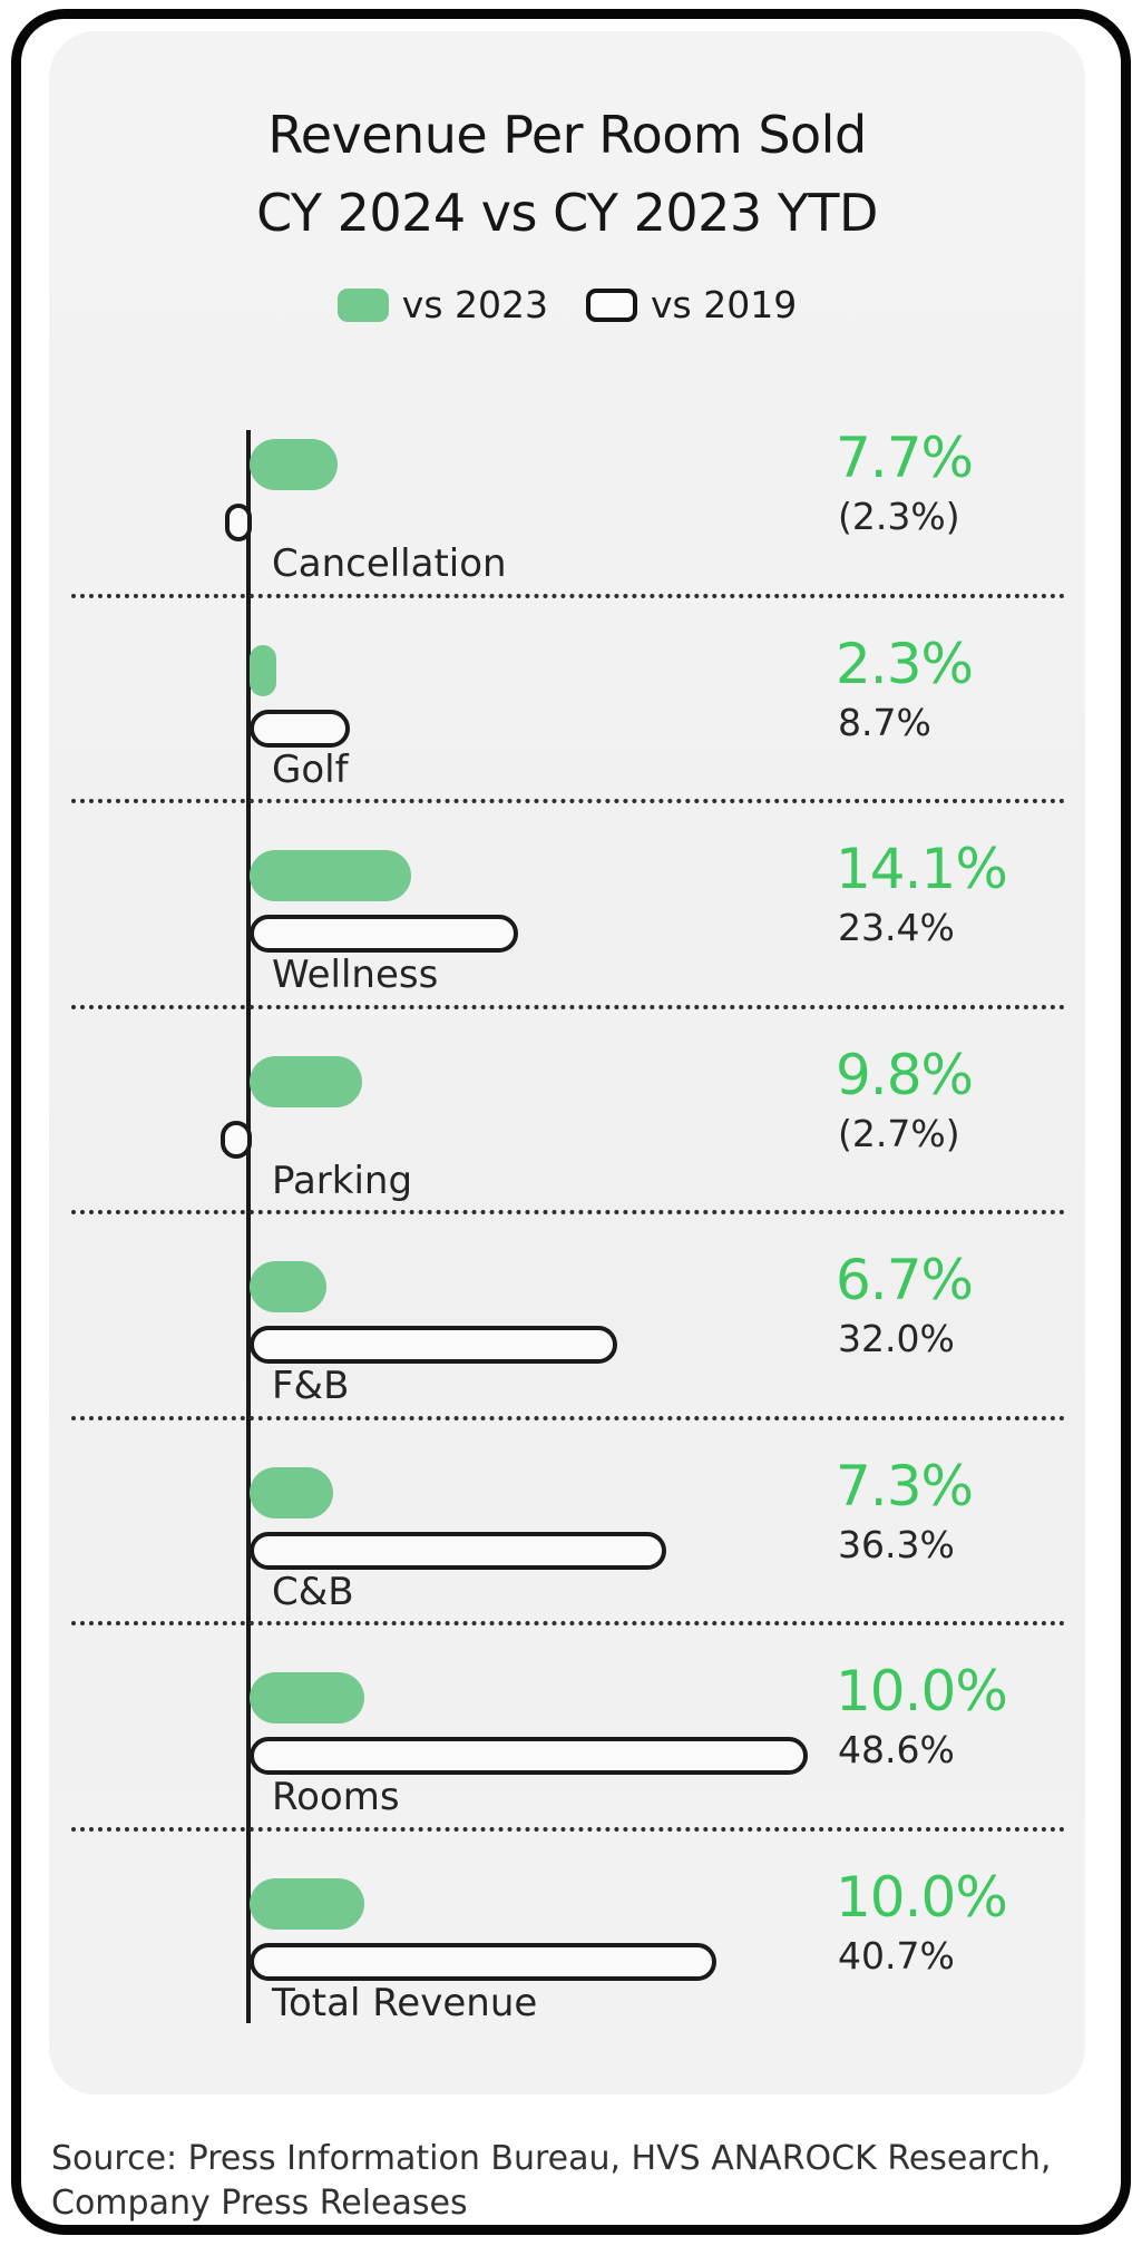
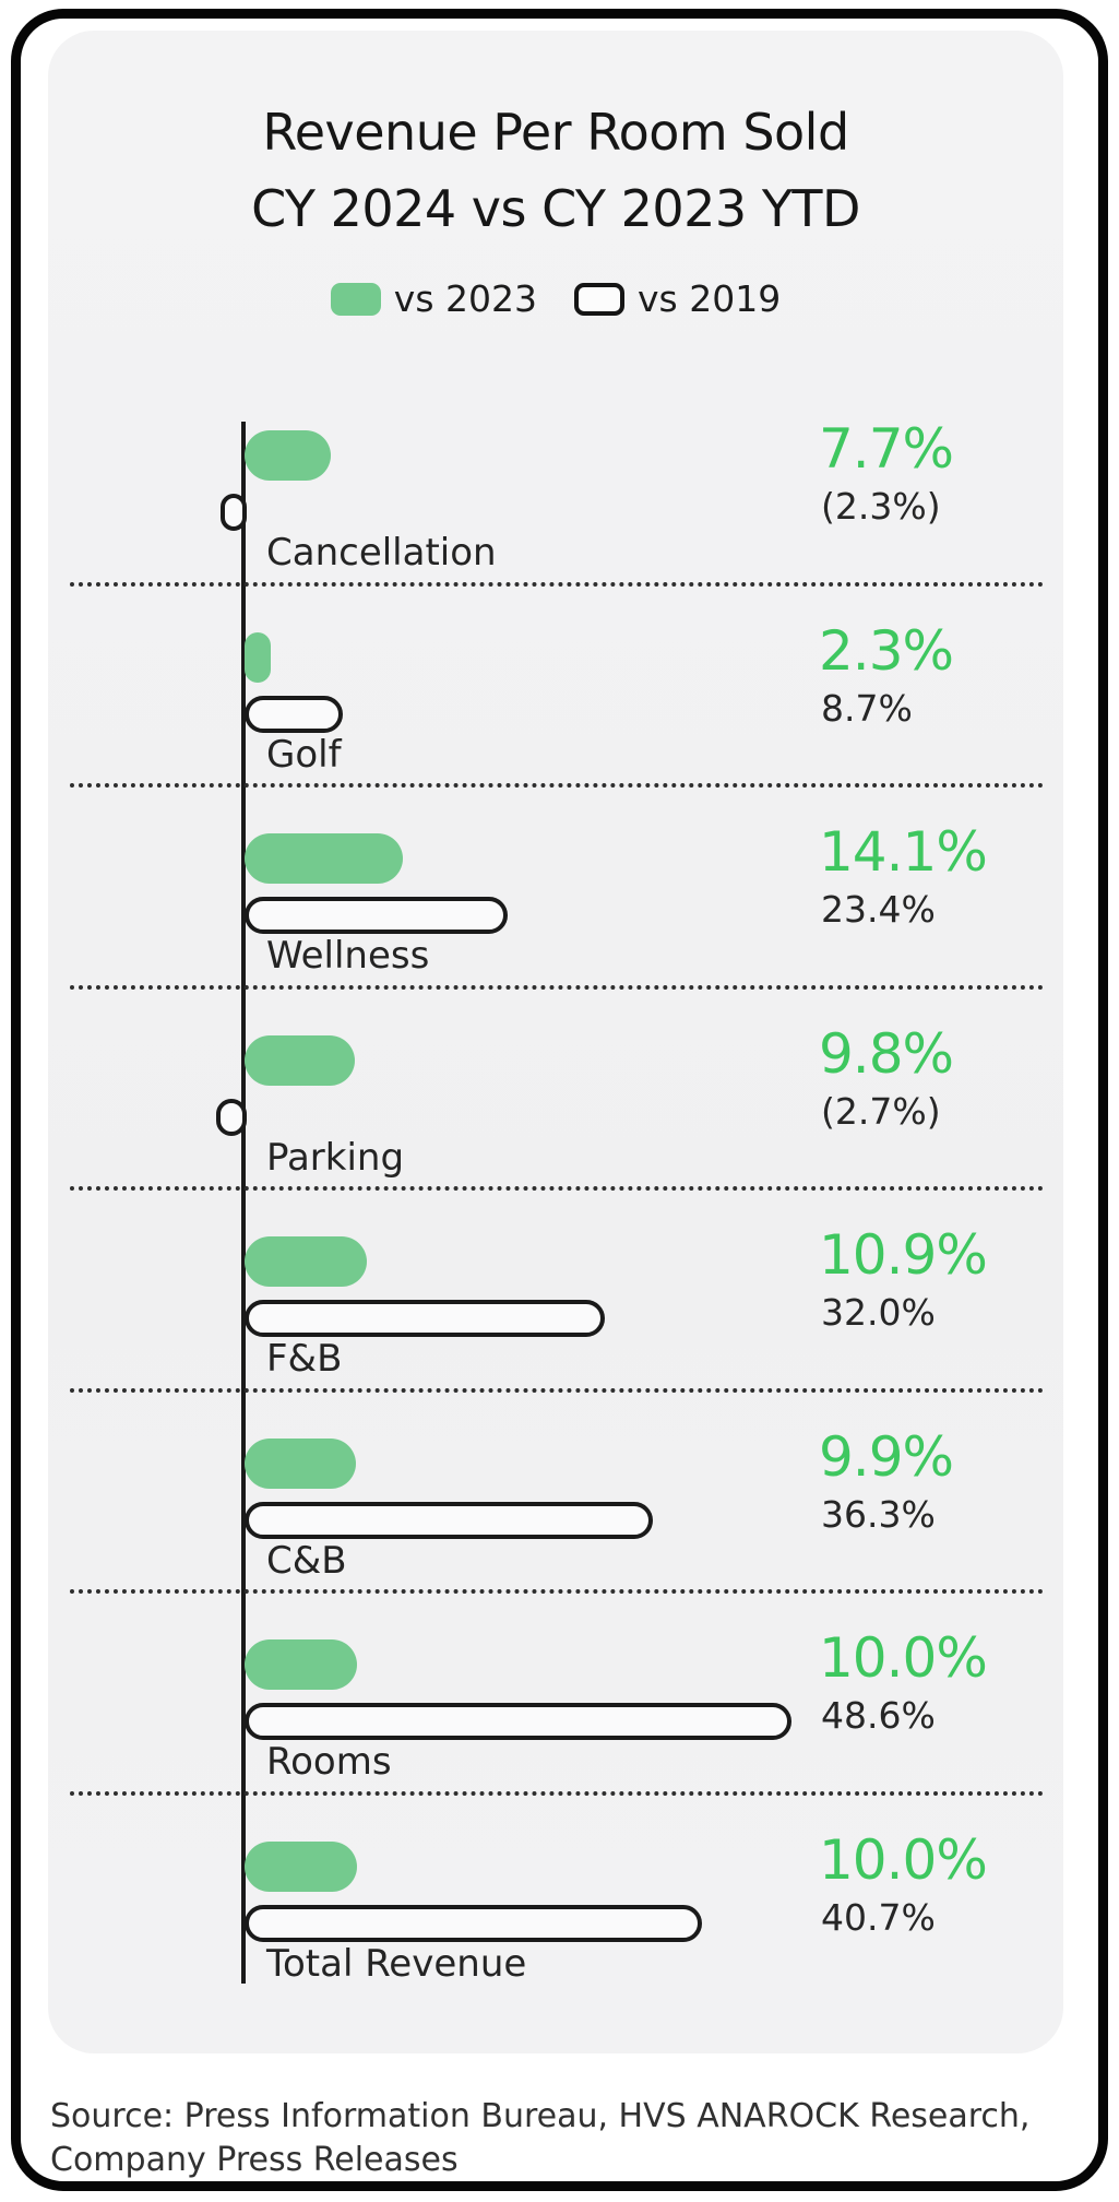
vs 2023/F&B: 6.7% -> 10.9%
vs 2023/C&B: 7.3% -> 9.9%
